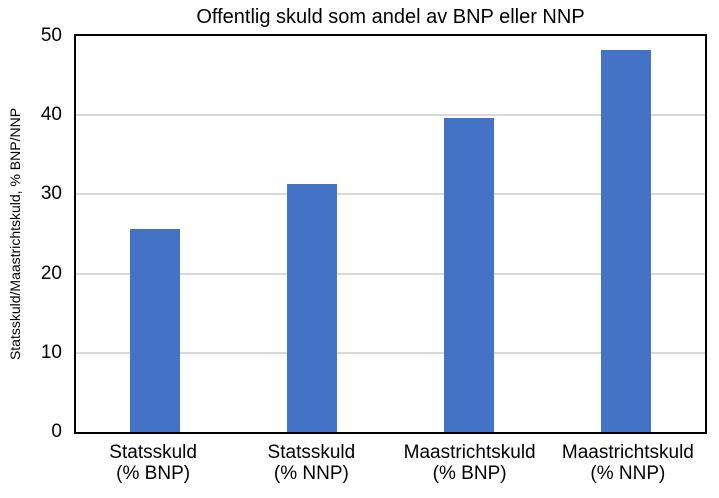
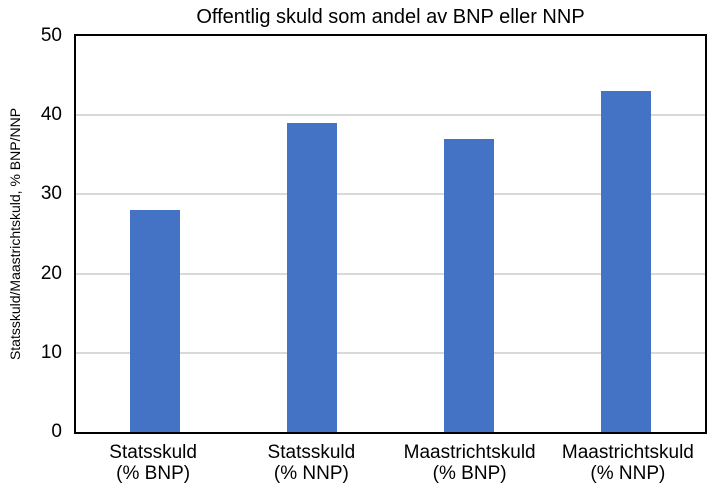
Statsskuld (% BNP): 26 -> 28
Statsskuld (% NNP): 31 -> 39
Maastrichtskuld (% BNP): 40 -> 37
Maastrichtskuld (% NNP): 48 -> 43
